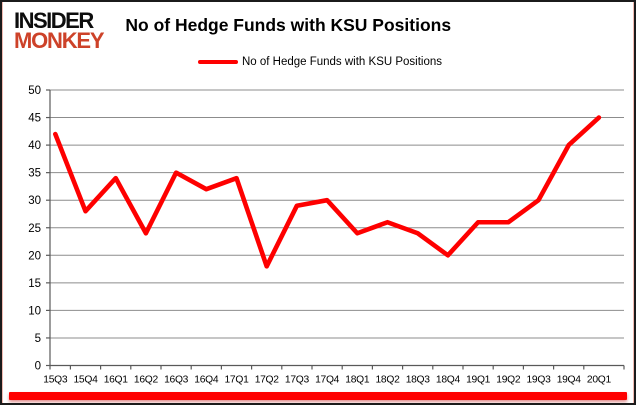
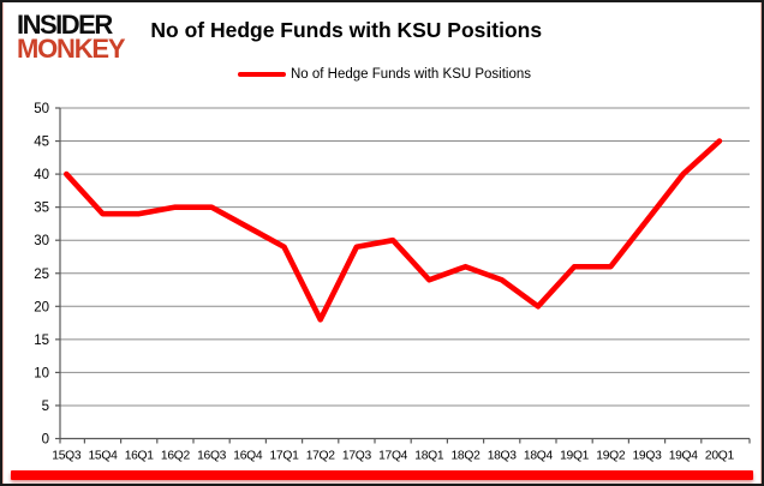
15Q3: 42 -> 40
15Q4: 28 -> 34
16Q2: 24 -> 35
17Q1: 34 -> 29
19Q3: 30 -> 33
